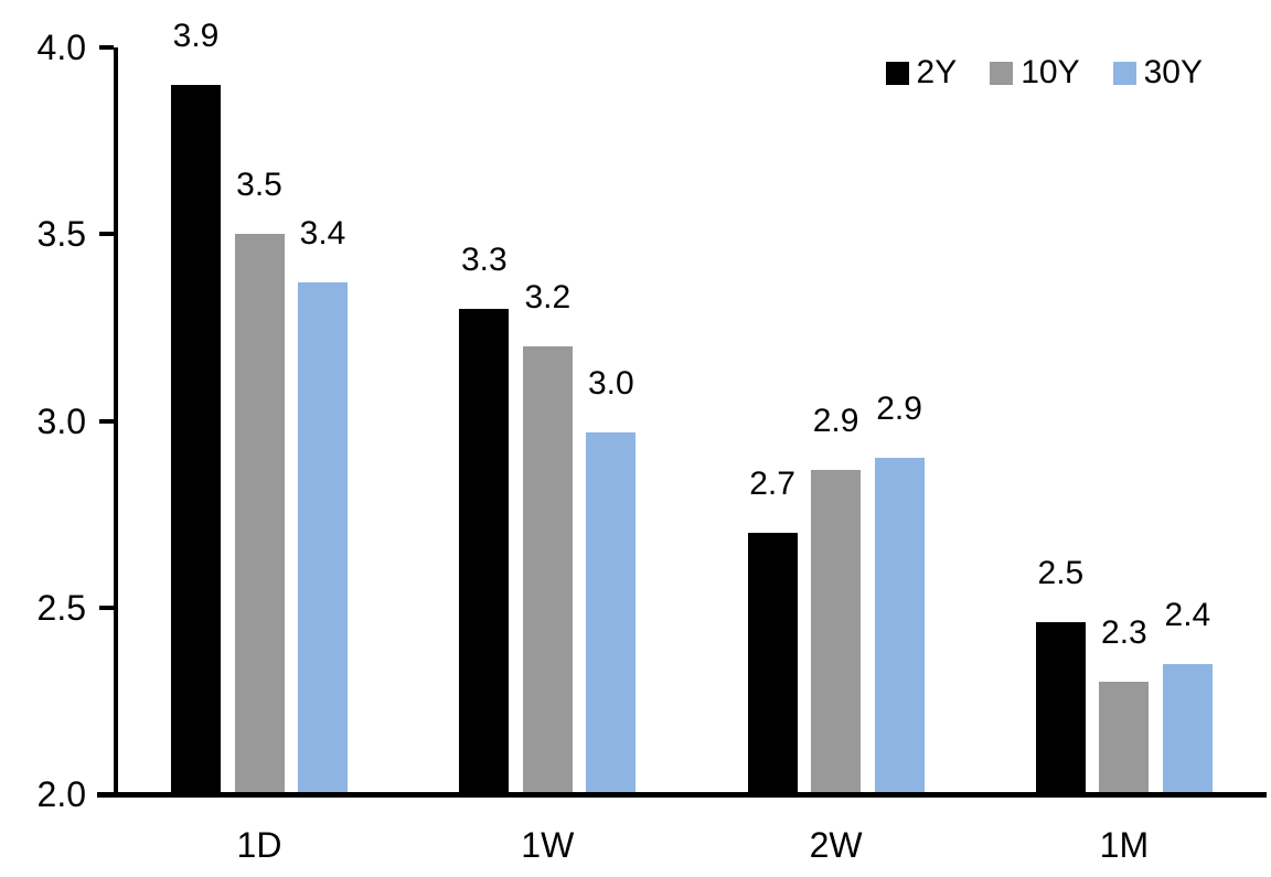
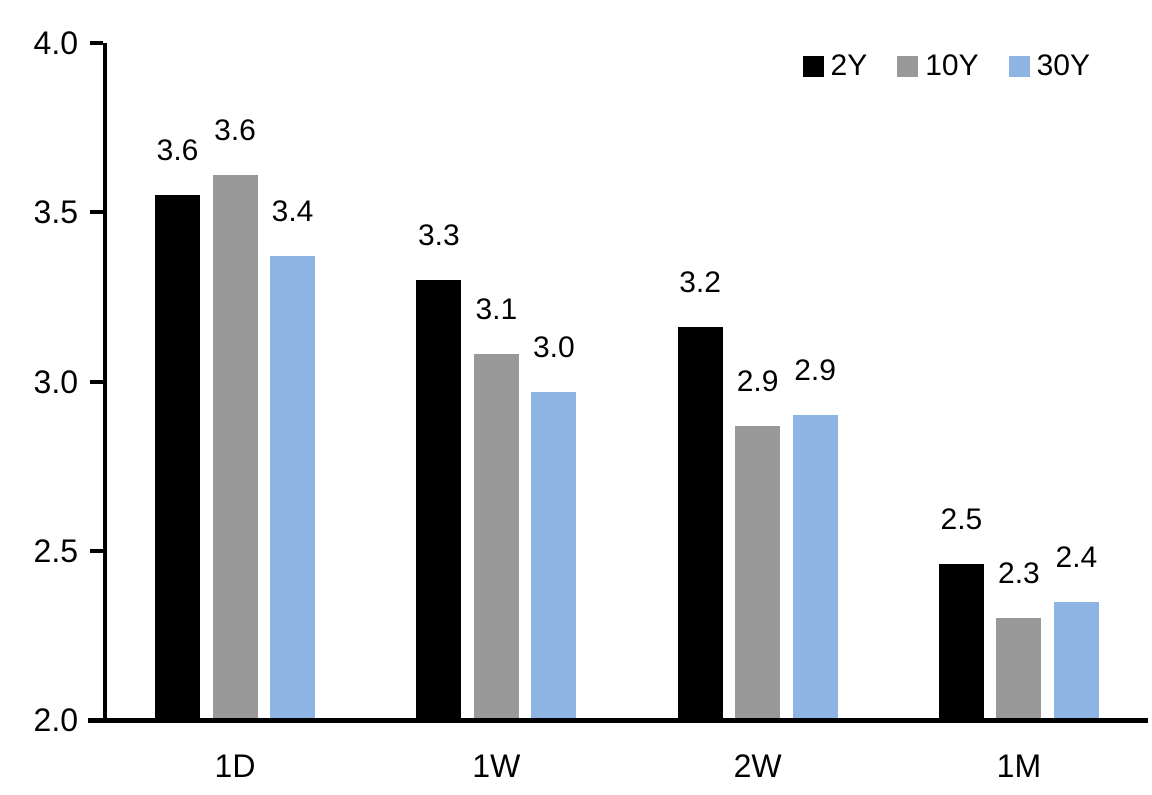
2Y/1D: 3.9 -> 3.6
10Y/1D: 3.5 -> 3.6
10Y/1W: 3.2 -> 3.1
2Y/2W: 2.7 -> 3.2
